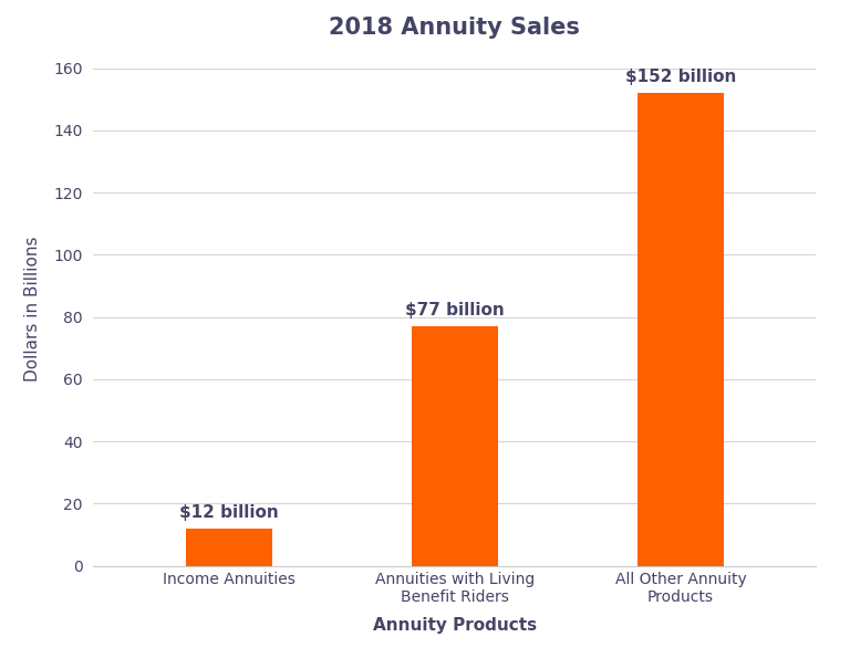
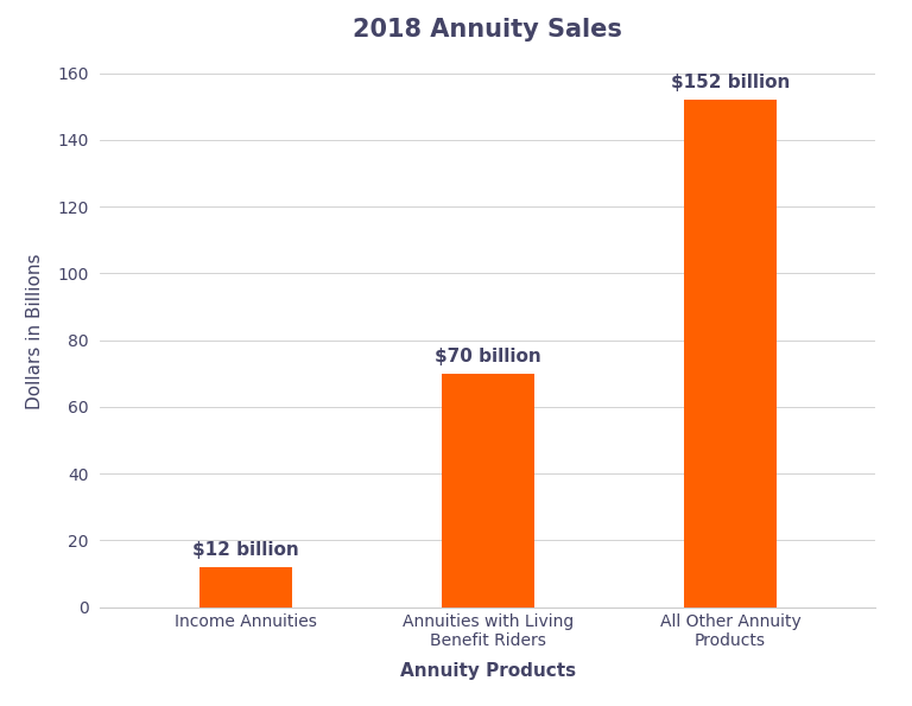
Annuities with Living Benefit Riders: $77 -> $70
